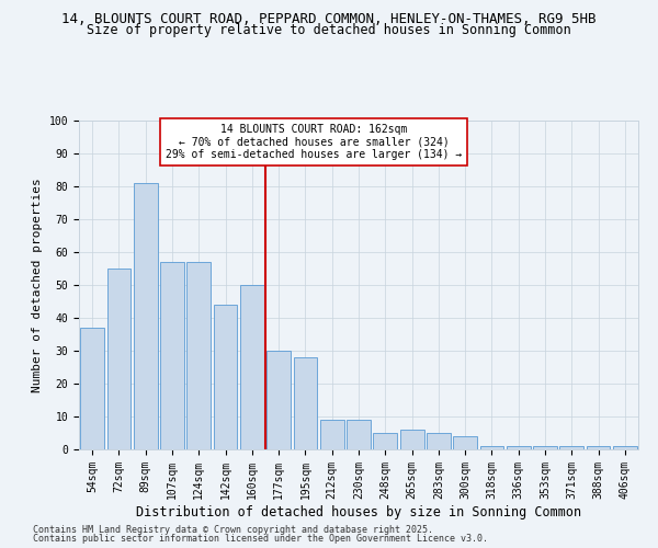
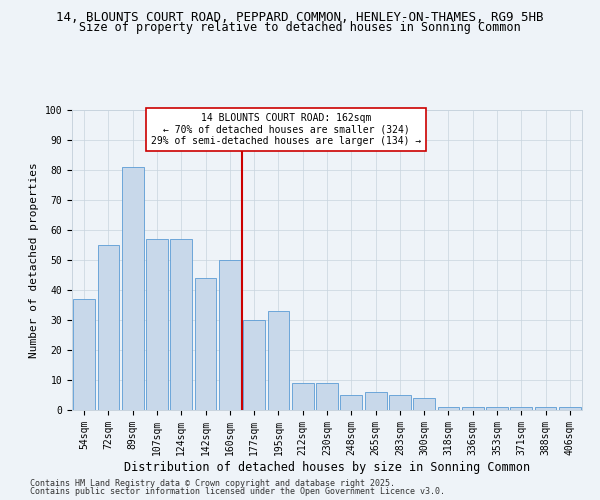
195sqm: 28 -> 33
